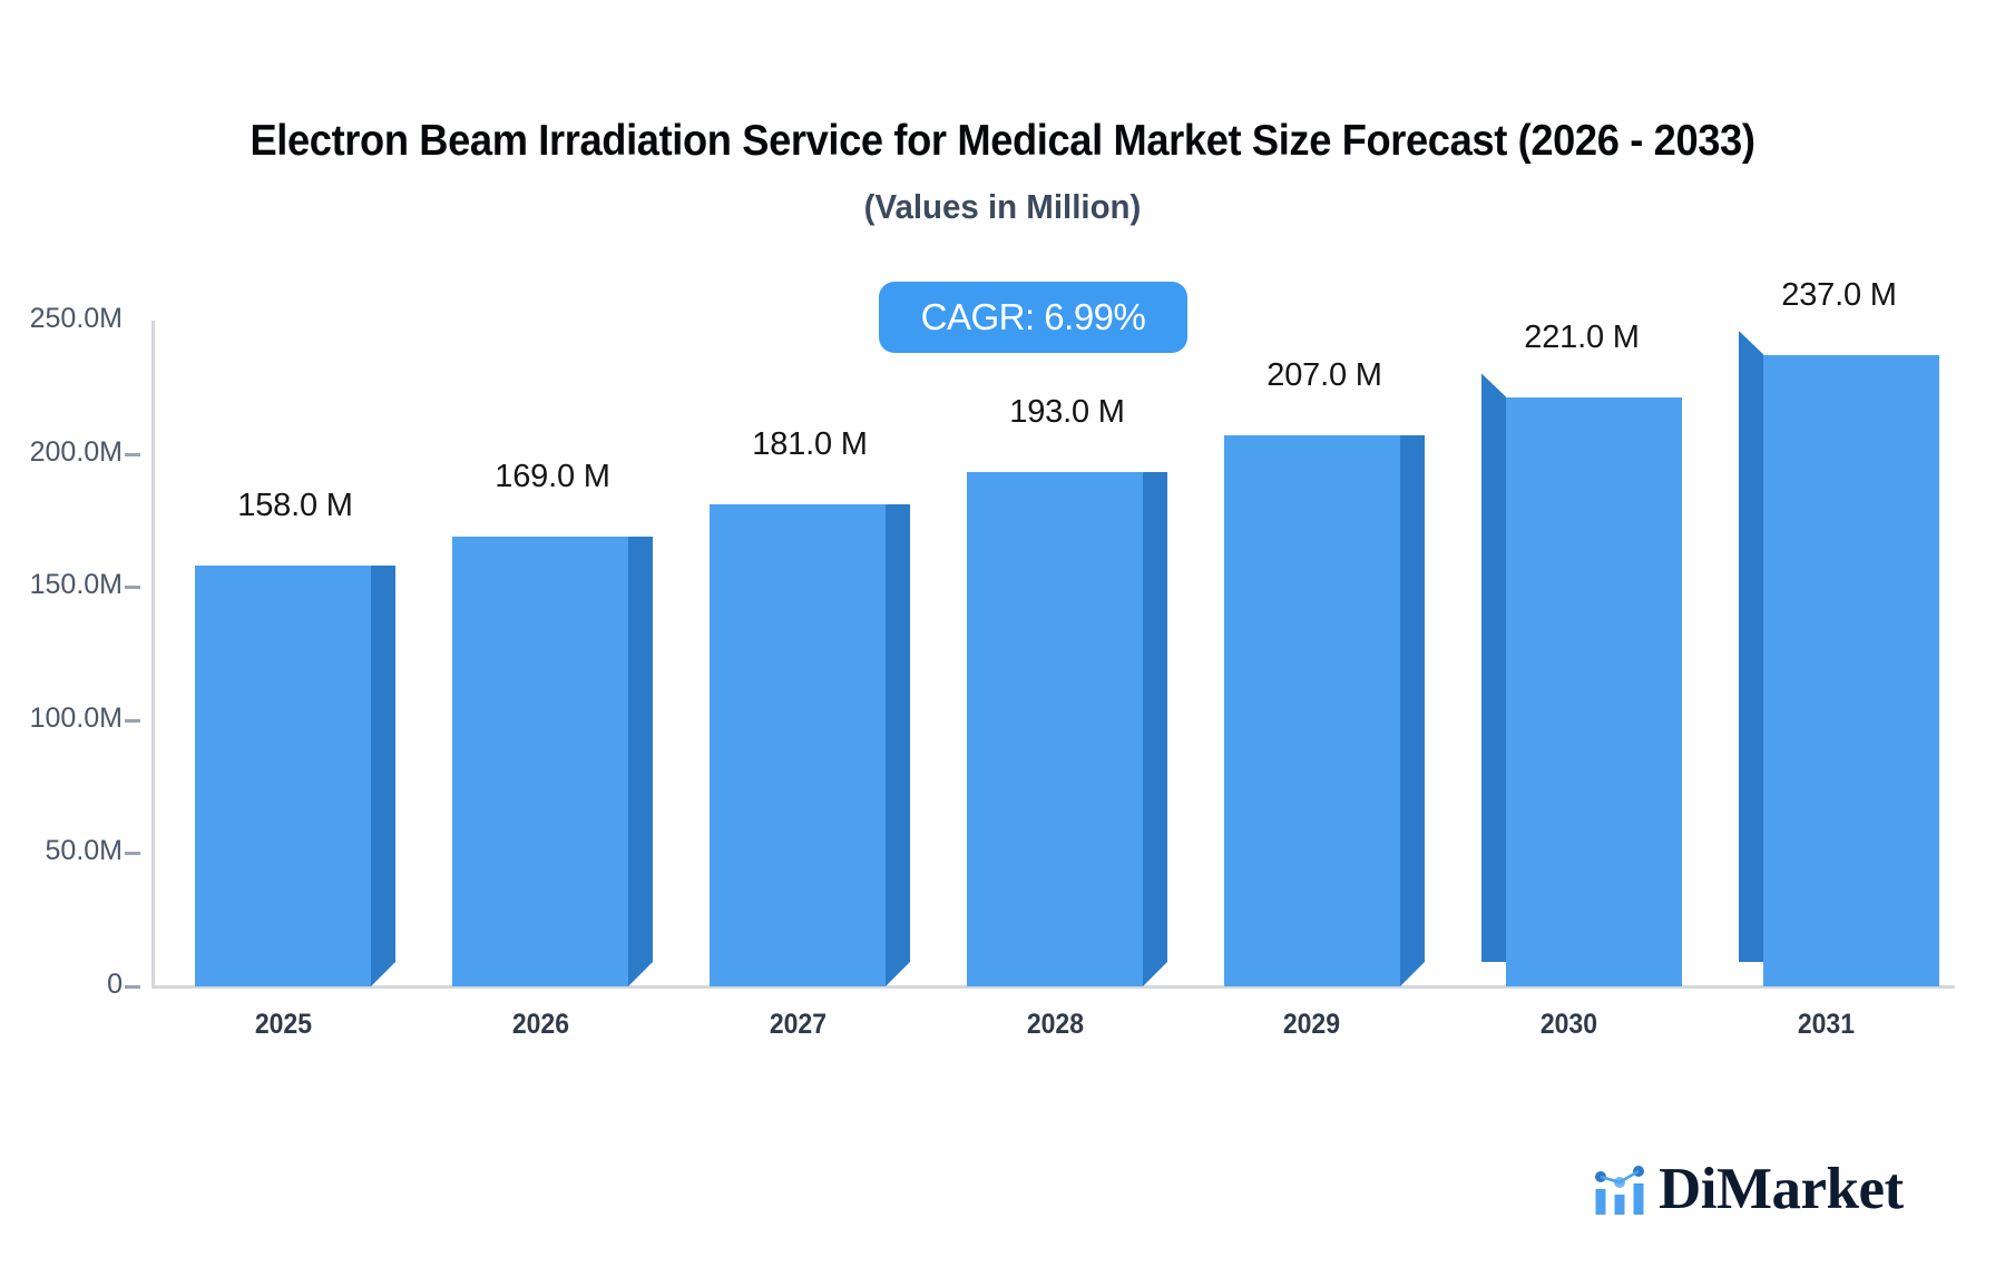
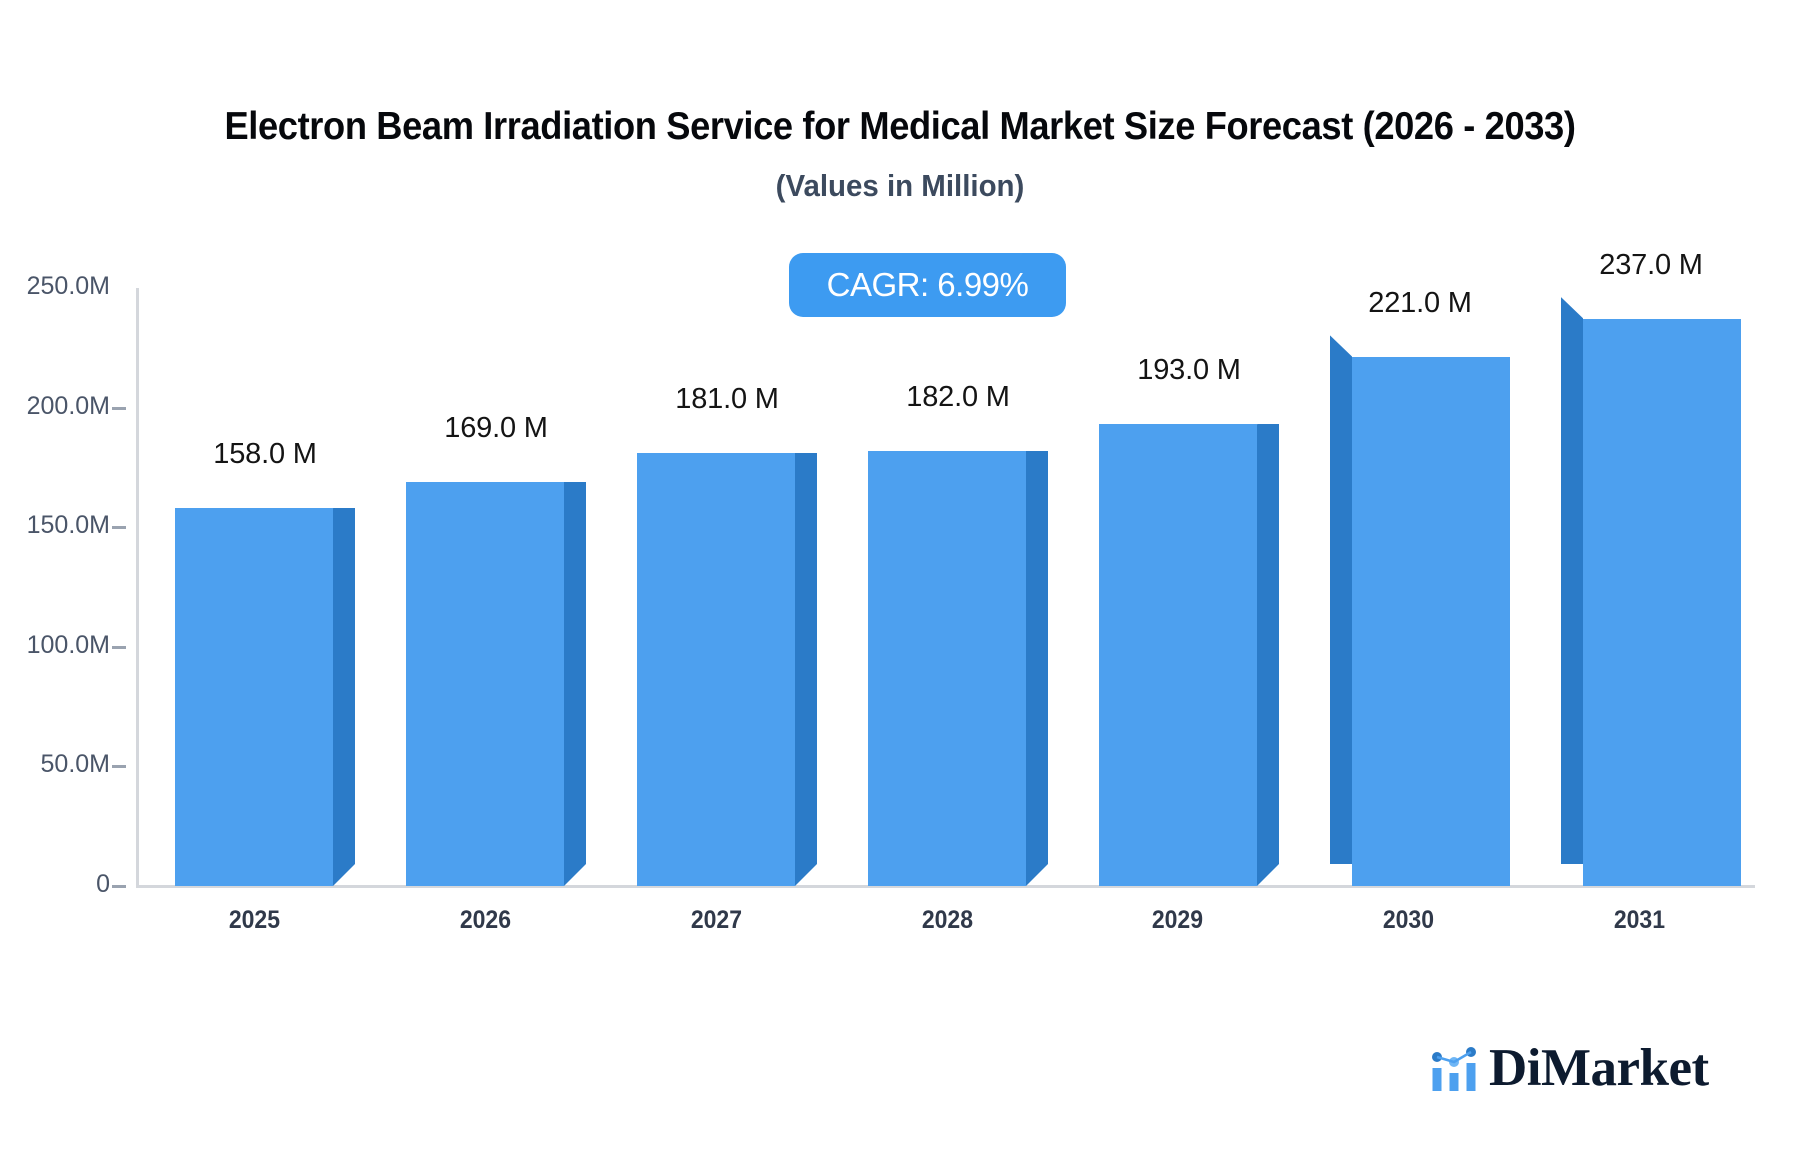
2028: 193.0 -> 182.0
2029: 207.0 -> 193.0
